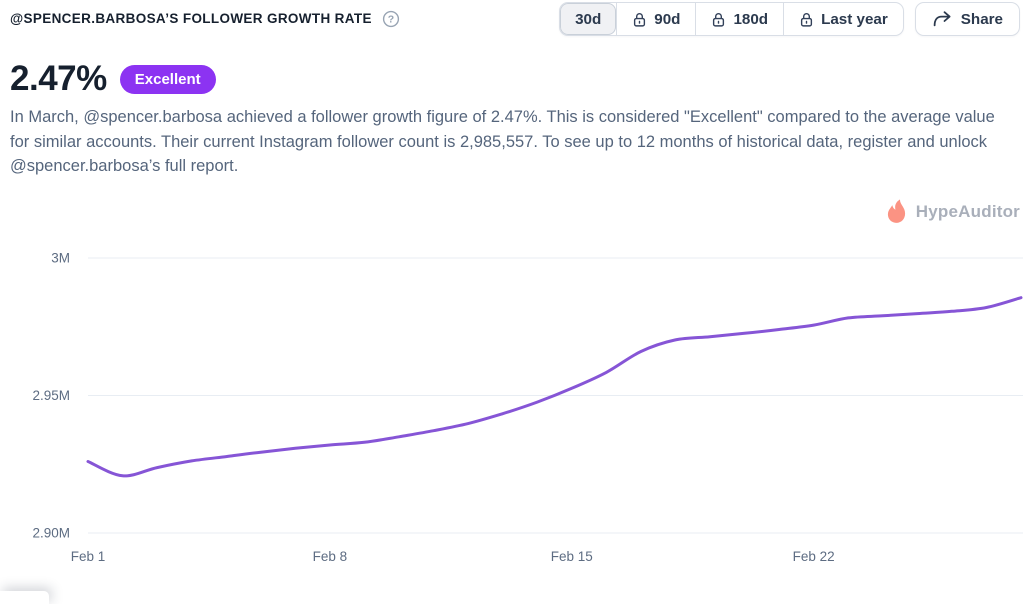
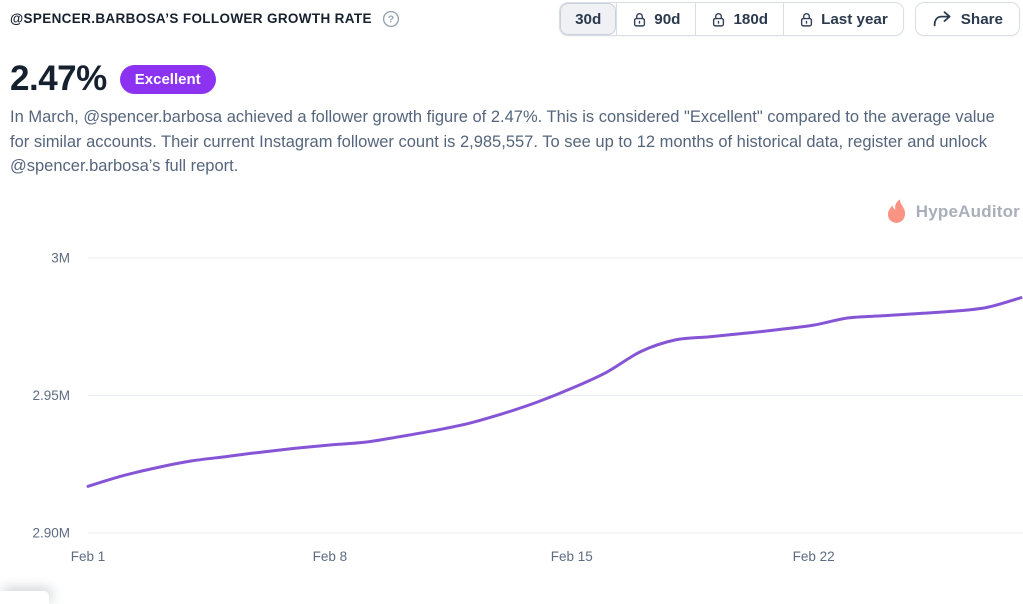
Feb 1: 2.926M -> 2.917M
